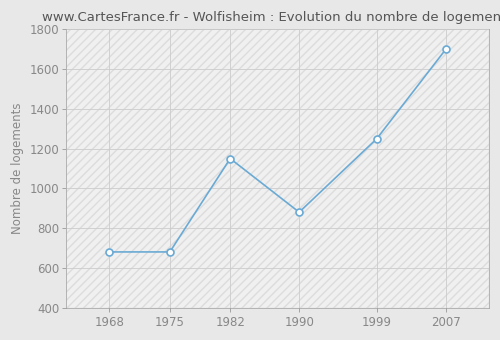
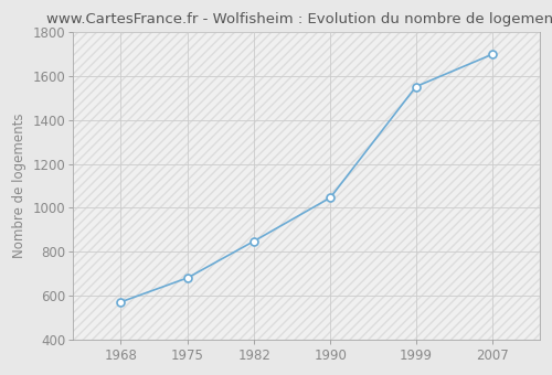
1968: 680 -> 570
1982: 1150 -> 850
1990: 880 -> 1050
1999: 1250 -> 1550
